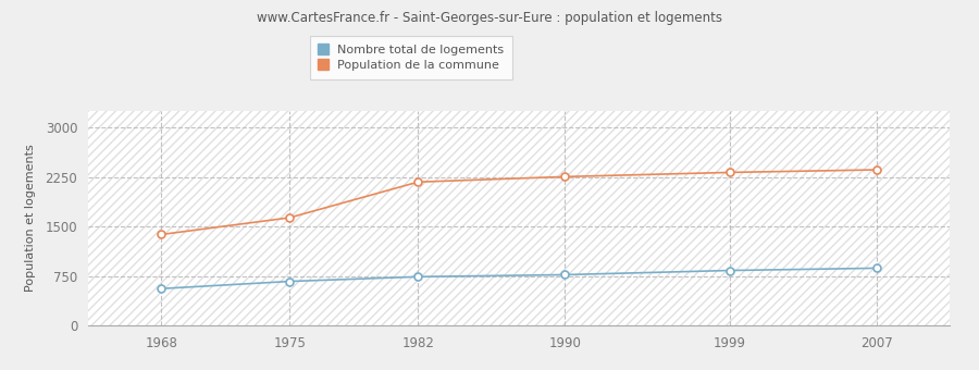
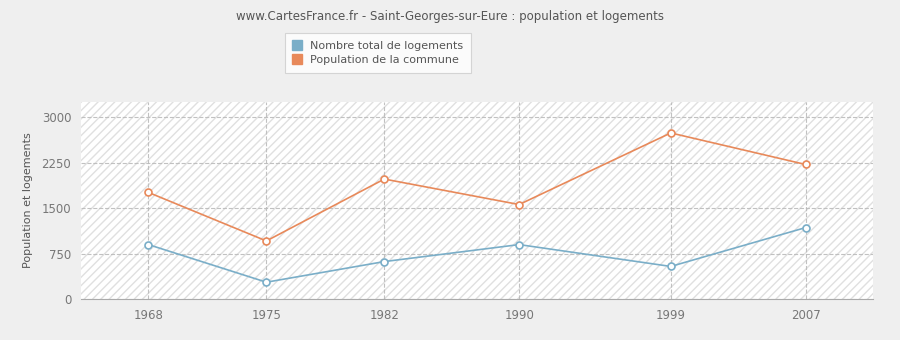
Population de la commune/1968: 1380 -> 1760
Nombre total de logements/1968: 560 -> 900
Population de la commune/1975: 1640 -> 960
Nombre total de logements/1975: 670 -> 280
Population de la commune/1982: 2180 -> 1980
Nombre total de logements/1982: 740 -> 620
Population de la commune/1990: 2260 -> 1560
Nombre total de logements/1990: 770 -> 900
Population de la commune/1999: 2320 -> 2740
Nombre total de logements/1999: 840 -> 540
Population de la commune/2007: 2360 -> 2220
Nombre total de logements/2007: 870 -> 1180
